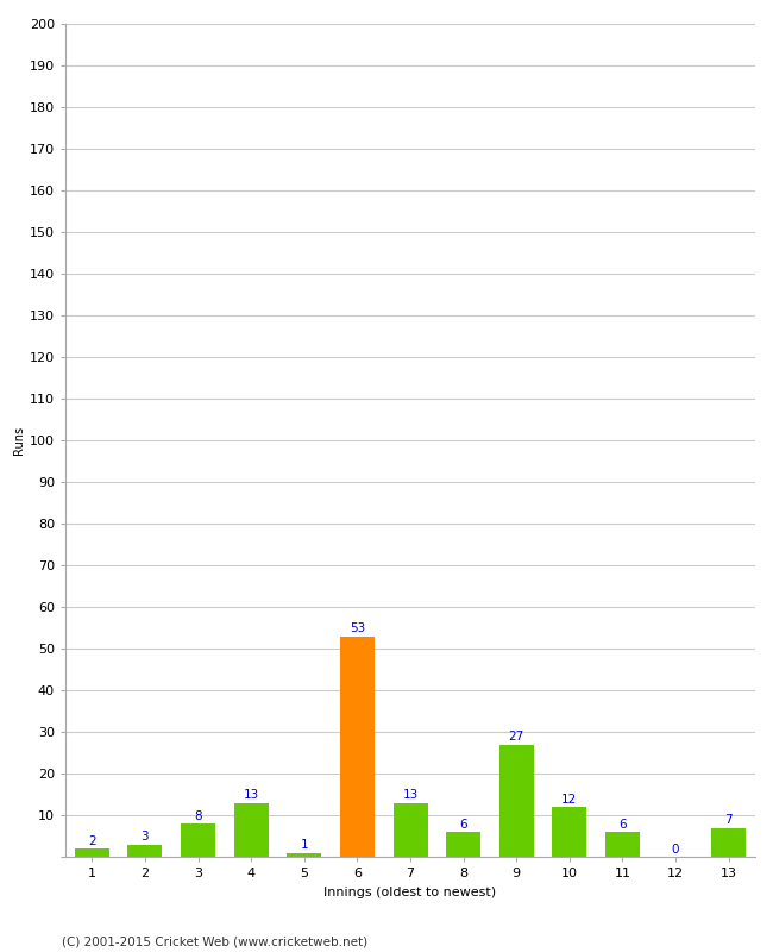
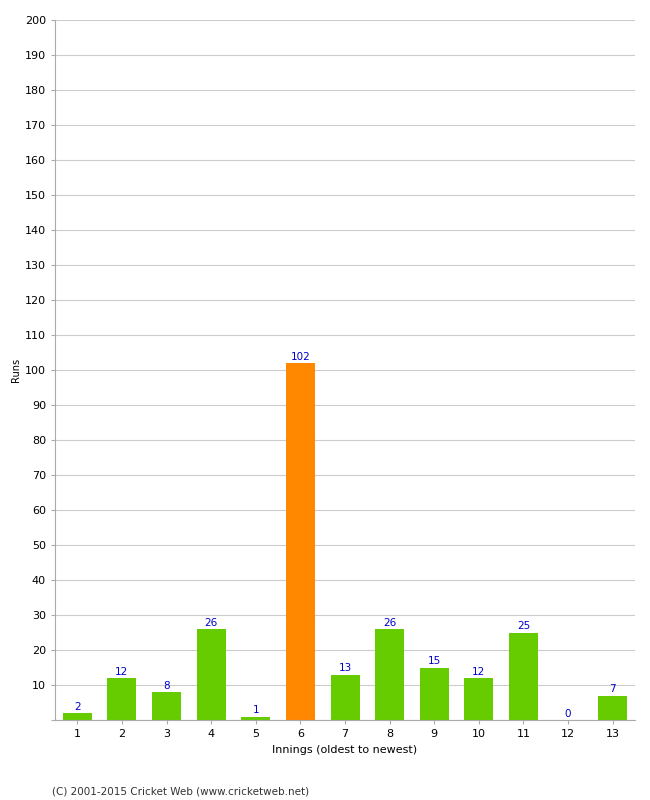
2: 3 -> 12
4: 13 -> 26
6: 53 -> 102
8: 6 -> 26
9: 27 -> 15
11: 6 -> 25
